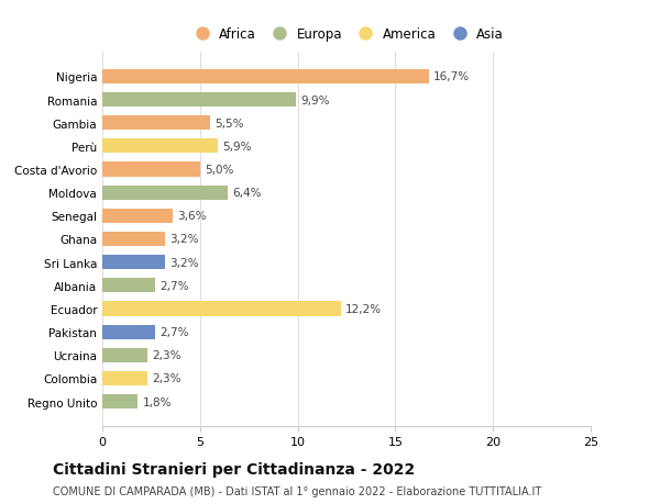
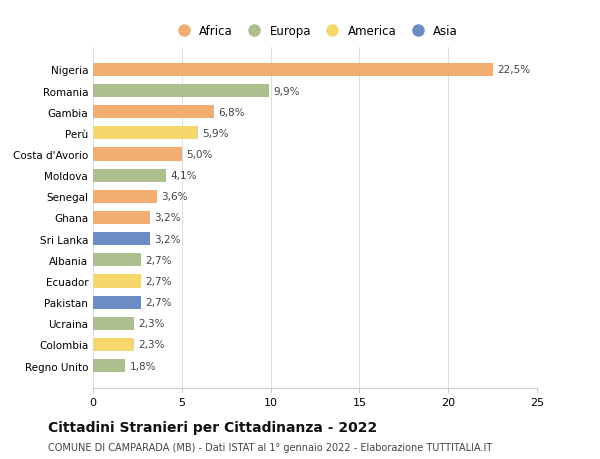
Nigeria: 16,7% -> 22,5%
Gambia: 5,5% -> 6,8%
Moldova: 6,4% -> 4,1%
Ecuador: 12,2% -> 2,7%
